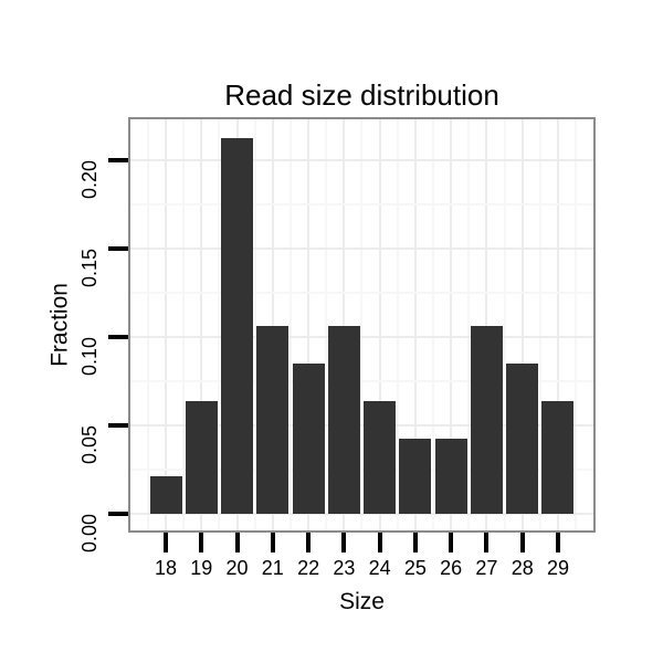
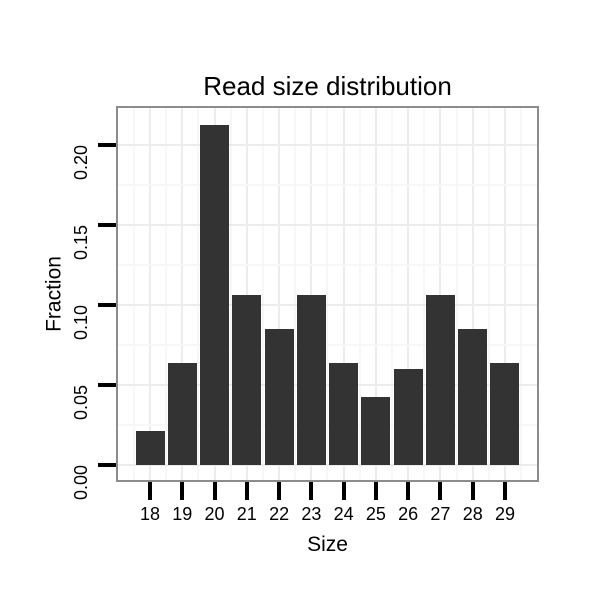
26: 0.043 -> 0.060
